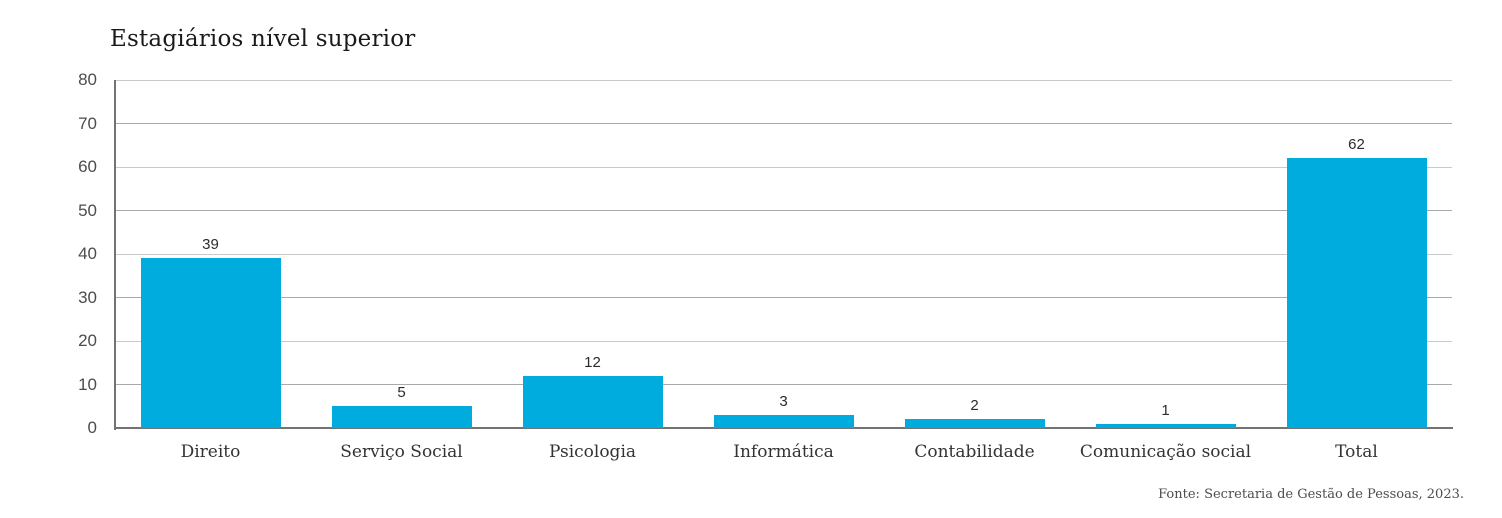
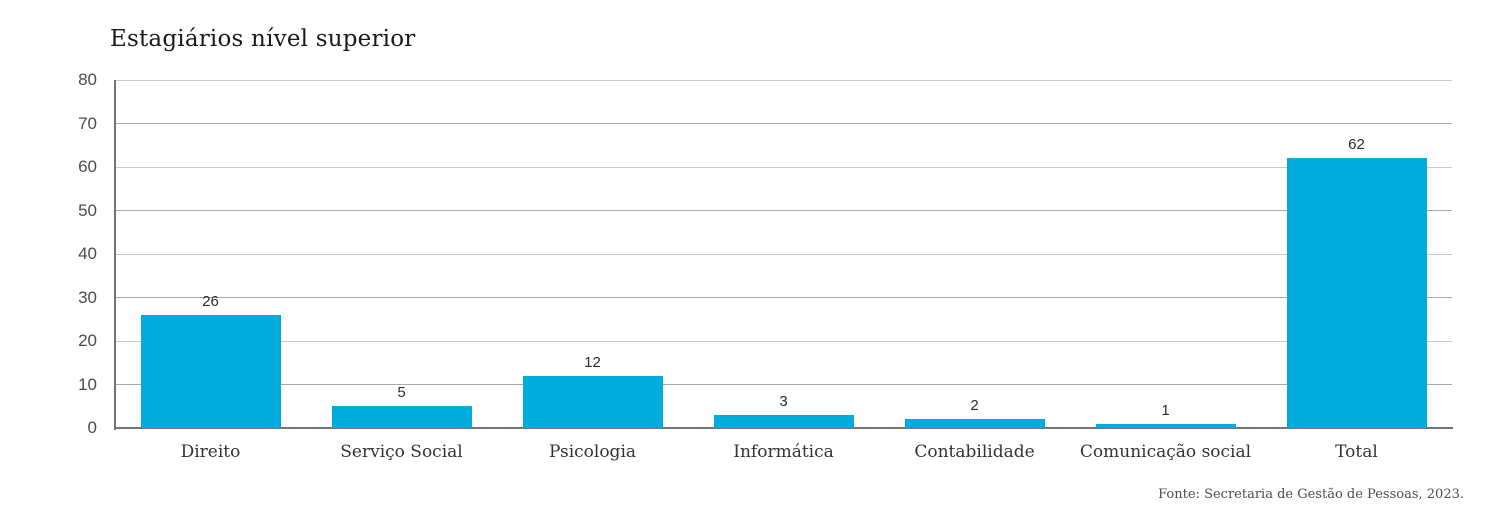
Direito: 39 -> 26
